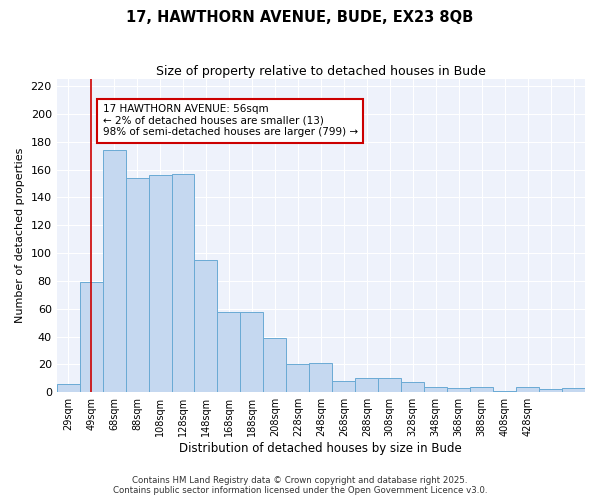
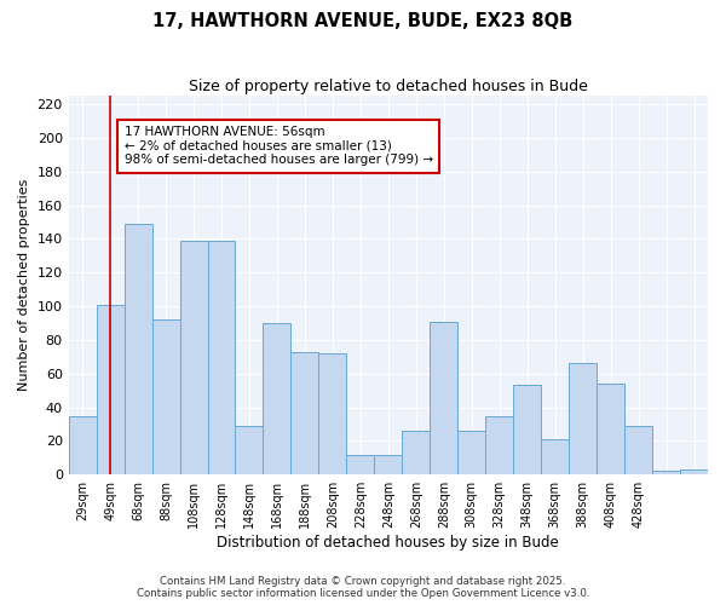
29sqm: 6 -> 35
49sqm: 79 -> 101
68sqm: 174 -> 149
88sqm: 154 -> 92
108sqm: 156 -> 139
128sqm: 157 -> 139
148sqm: 95 -> 29
168sqm: 58 -> 90
188sqm: 58 -> 73
208sqm: 39 -> 72
228sqm: 20 -> 12
248sqm: 21 -> 12
268sqm: 8 -> 26
288sqm: 10 -> 91
308sqm: 10 -> 26
328sqm: 7 -> 35
348sqm: 4 -> 53
368sqm: 3 -> 21
388sqm: 4 -> 66
408sqm: 1 -> 54
428sqm: 4 -> 29
